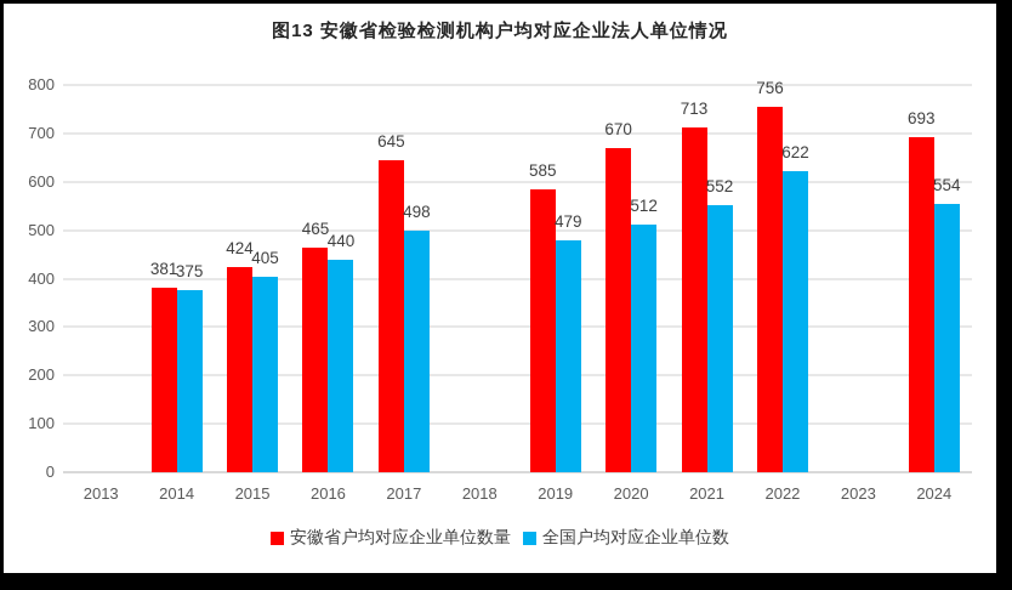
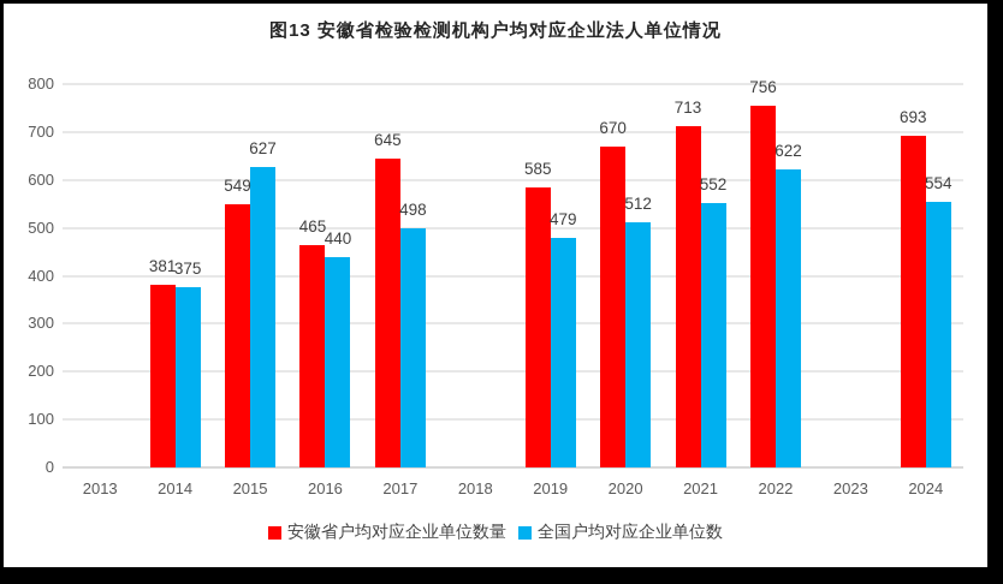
安徽省户均对应企业单位数量/2015: 424 -> 549
全国户均对应企业单位数/2015: 405 -> 627
